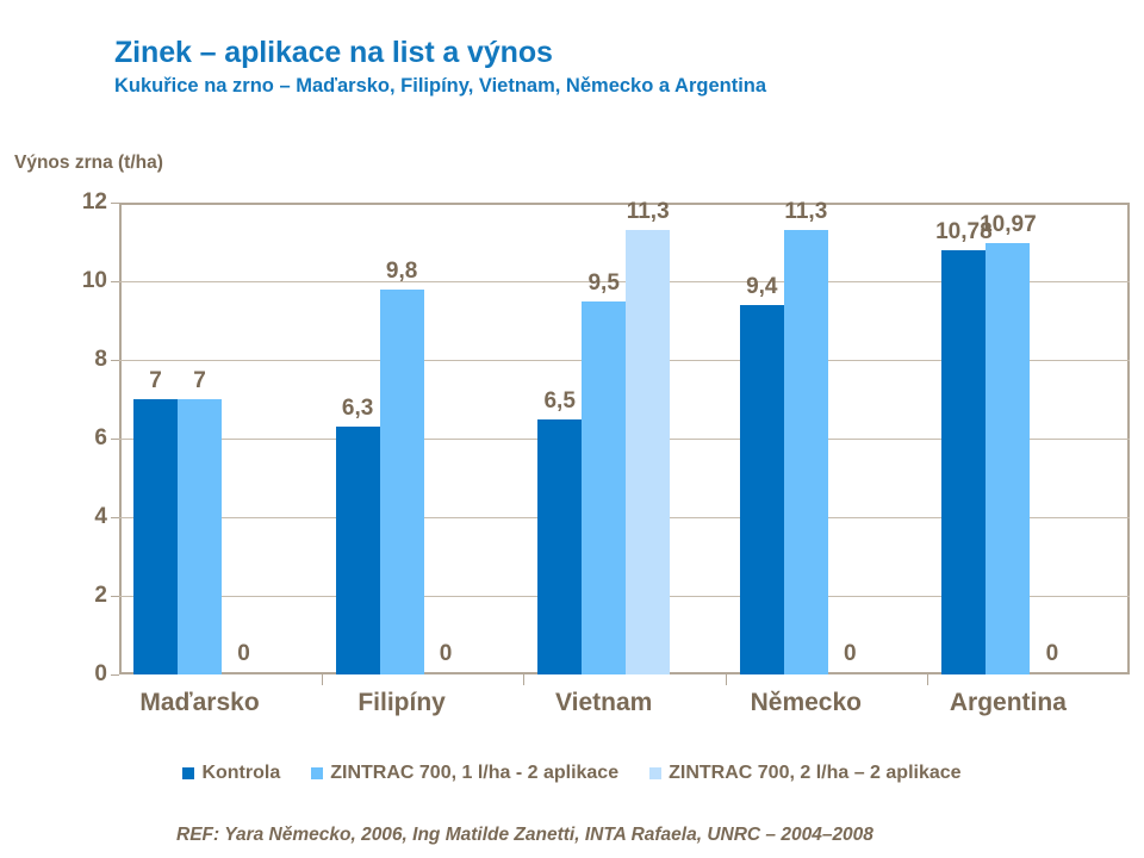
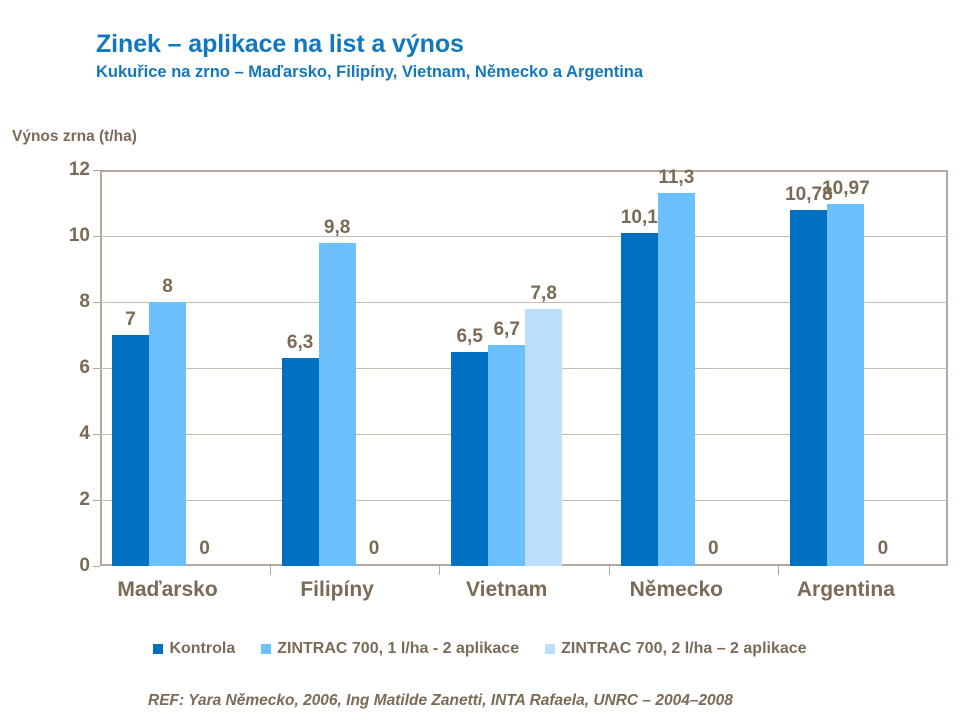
ZINTRAC 700, 1 l/ha - 2 aplikace/Maďarsko: 7 -> 8
ZINTRAC 700, 1 l/ha - 2 aplikace/Vietnam: 9,5 -> 6,7
ZINTRAC 700, 2 l/ha – 2 aplikace/Vietnam: 11,3 -> 7,8
Kontrola/Německo: 9,4 -> 10,1
